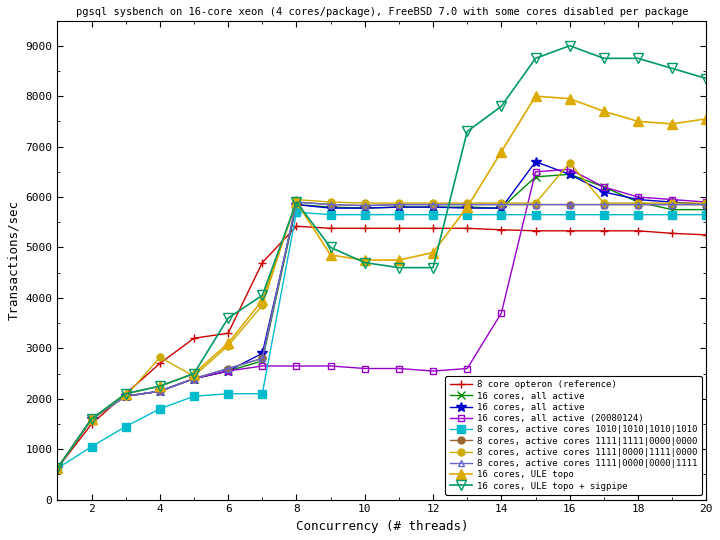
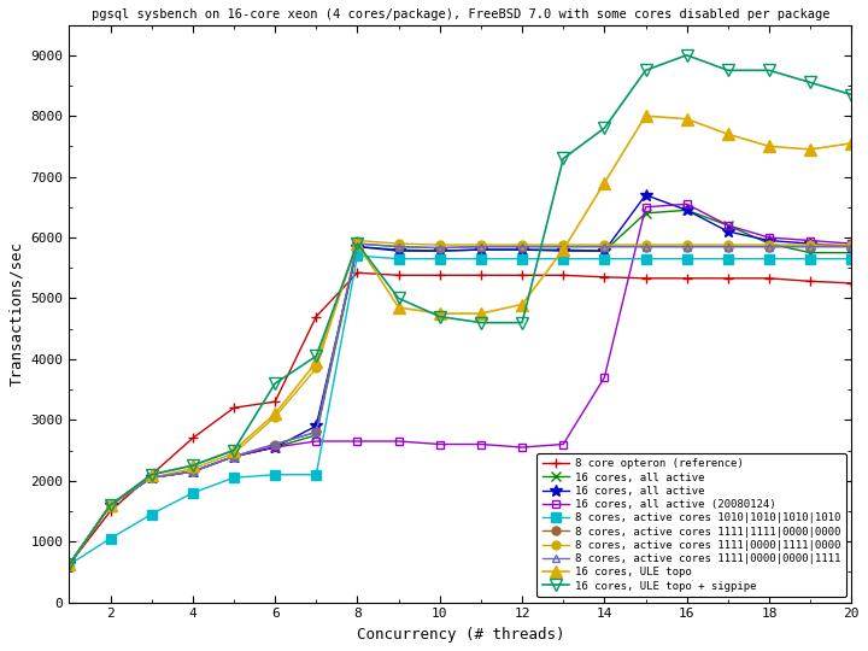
8 cores, active cores 1111|0000|1111|0000/4: 2820 -> 2200
8 cores, active cores 1111|0000|1111|0000/16: 6680 -> 5880
